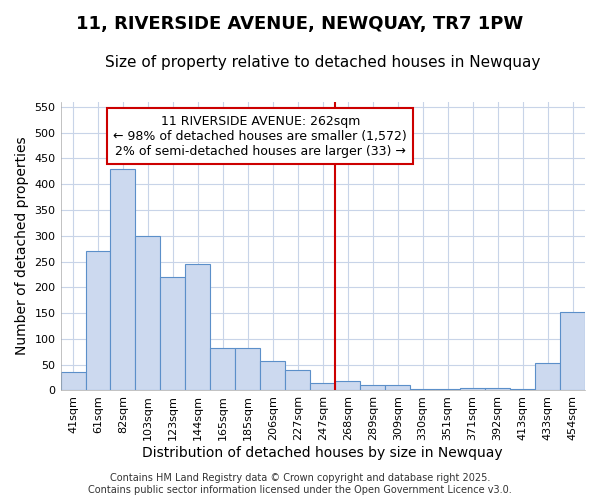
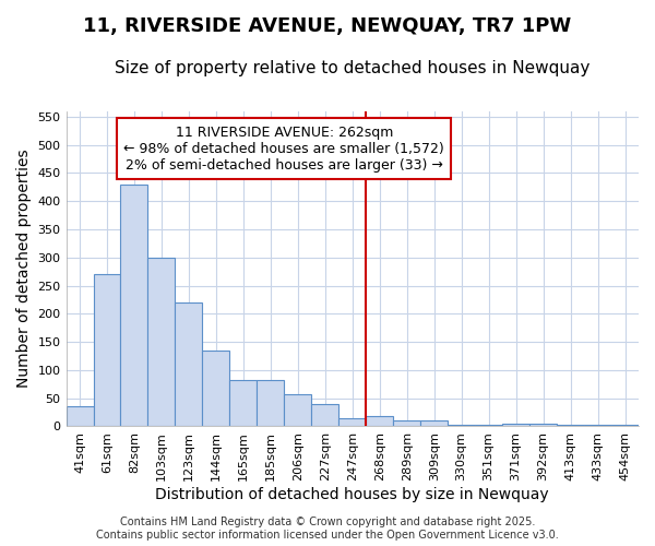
144sqm: 246 -> 135
433sqm: 54 -> 3
454sqm: 152 -> 3
